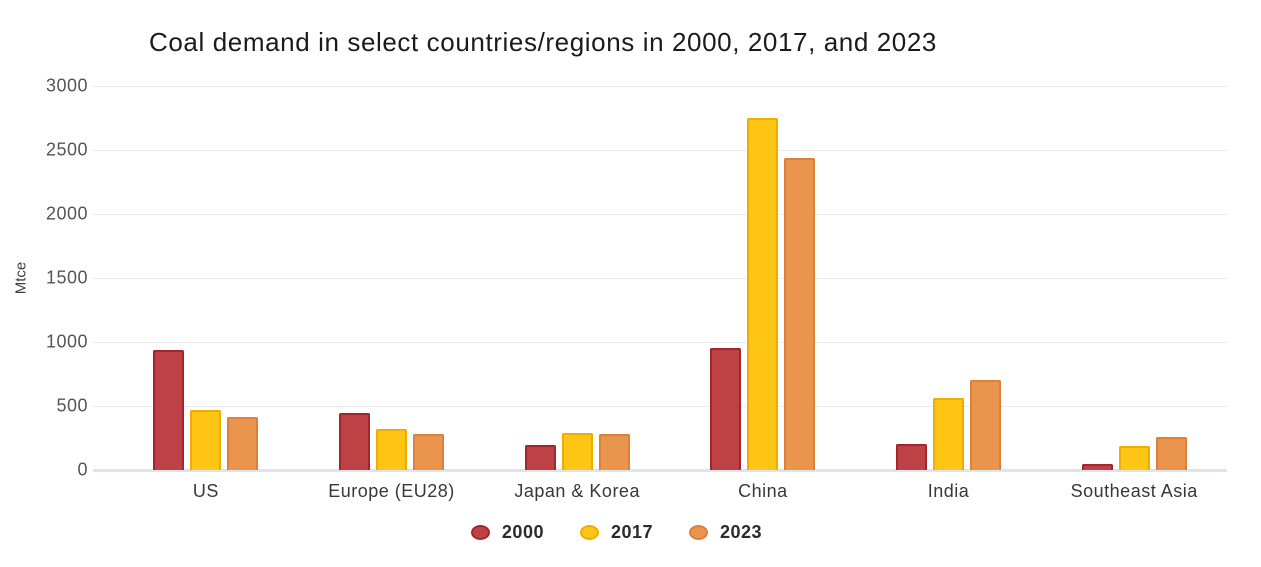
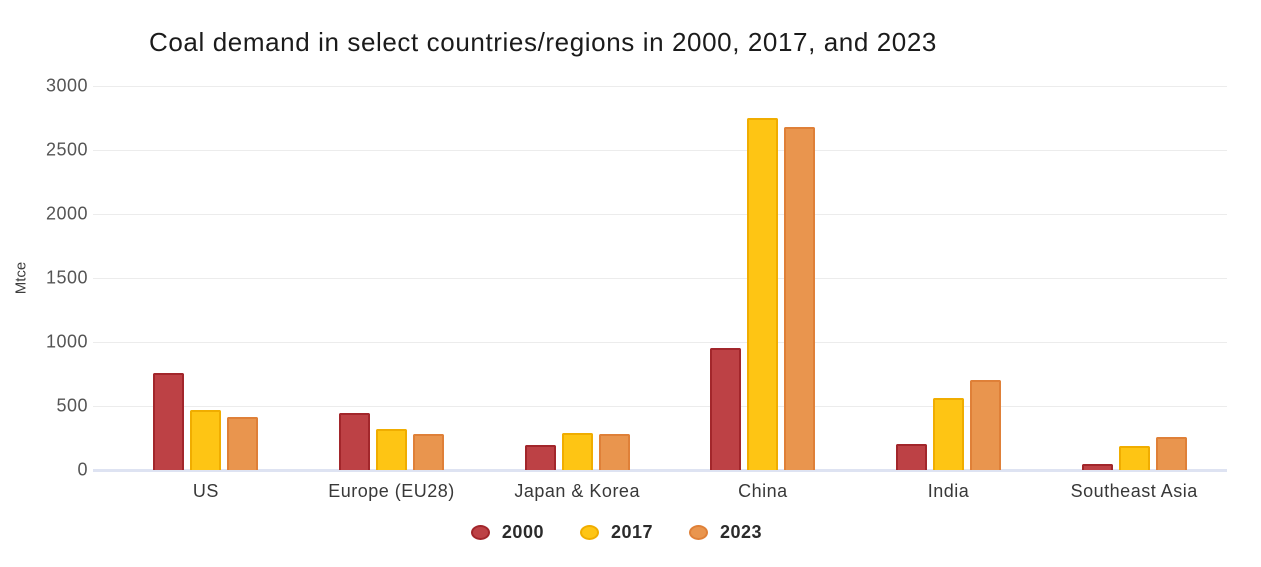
2000/US: 940 -> 760
2023/China: 2440 -> 2680
